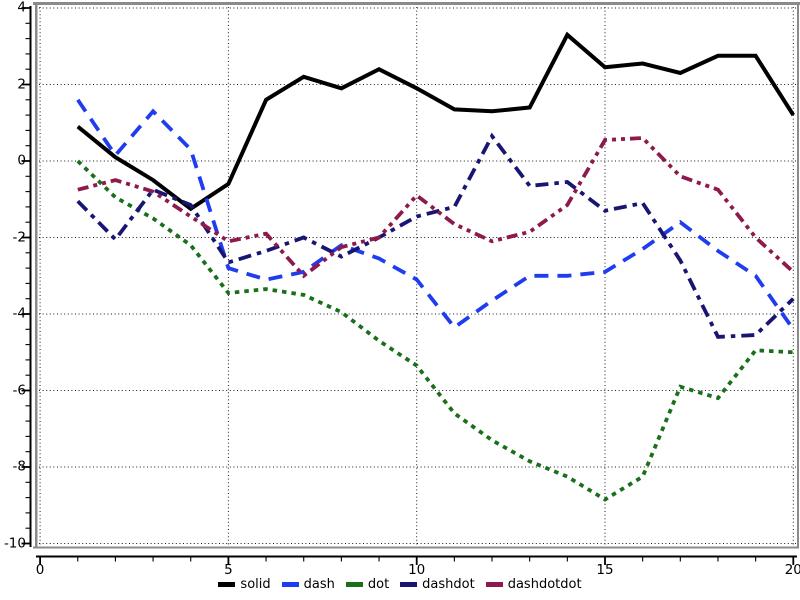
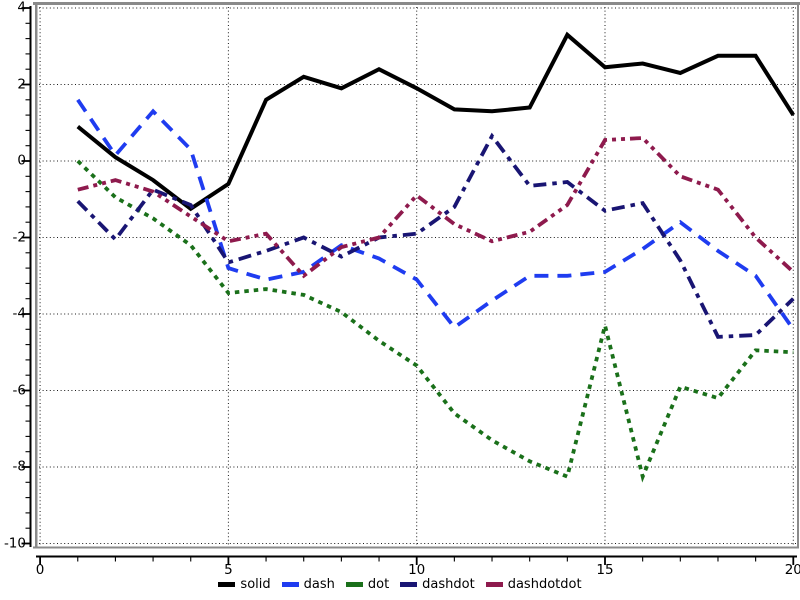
dashdot/10: -1.4 -> -1.9
dot/15: -8.8 -> -4.3
